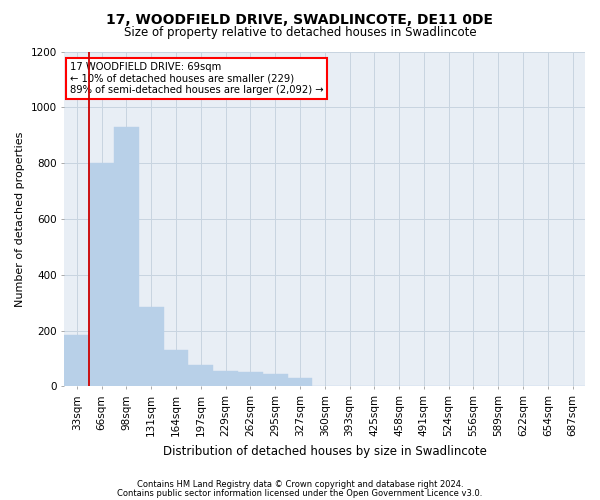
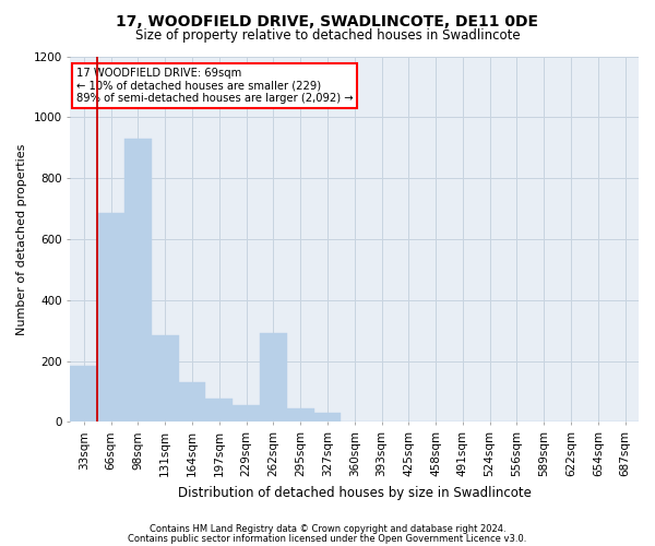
66sqm: 800 -> 685
262sqm: 50 -> 290
